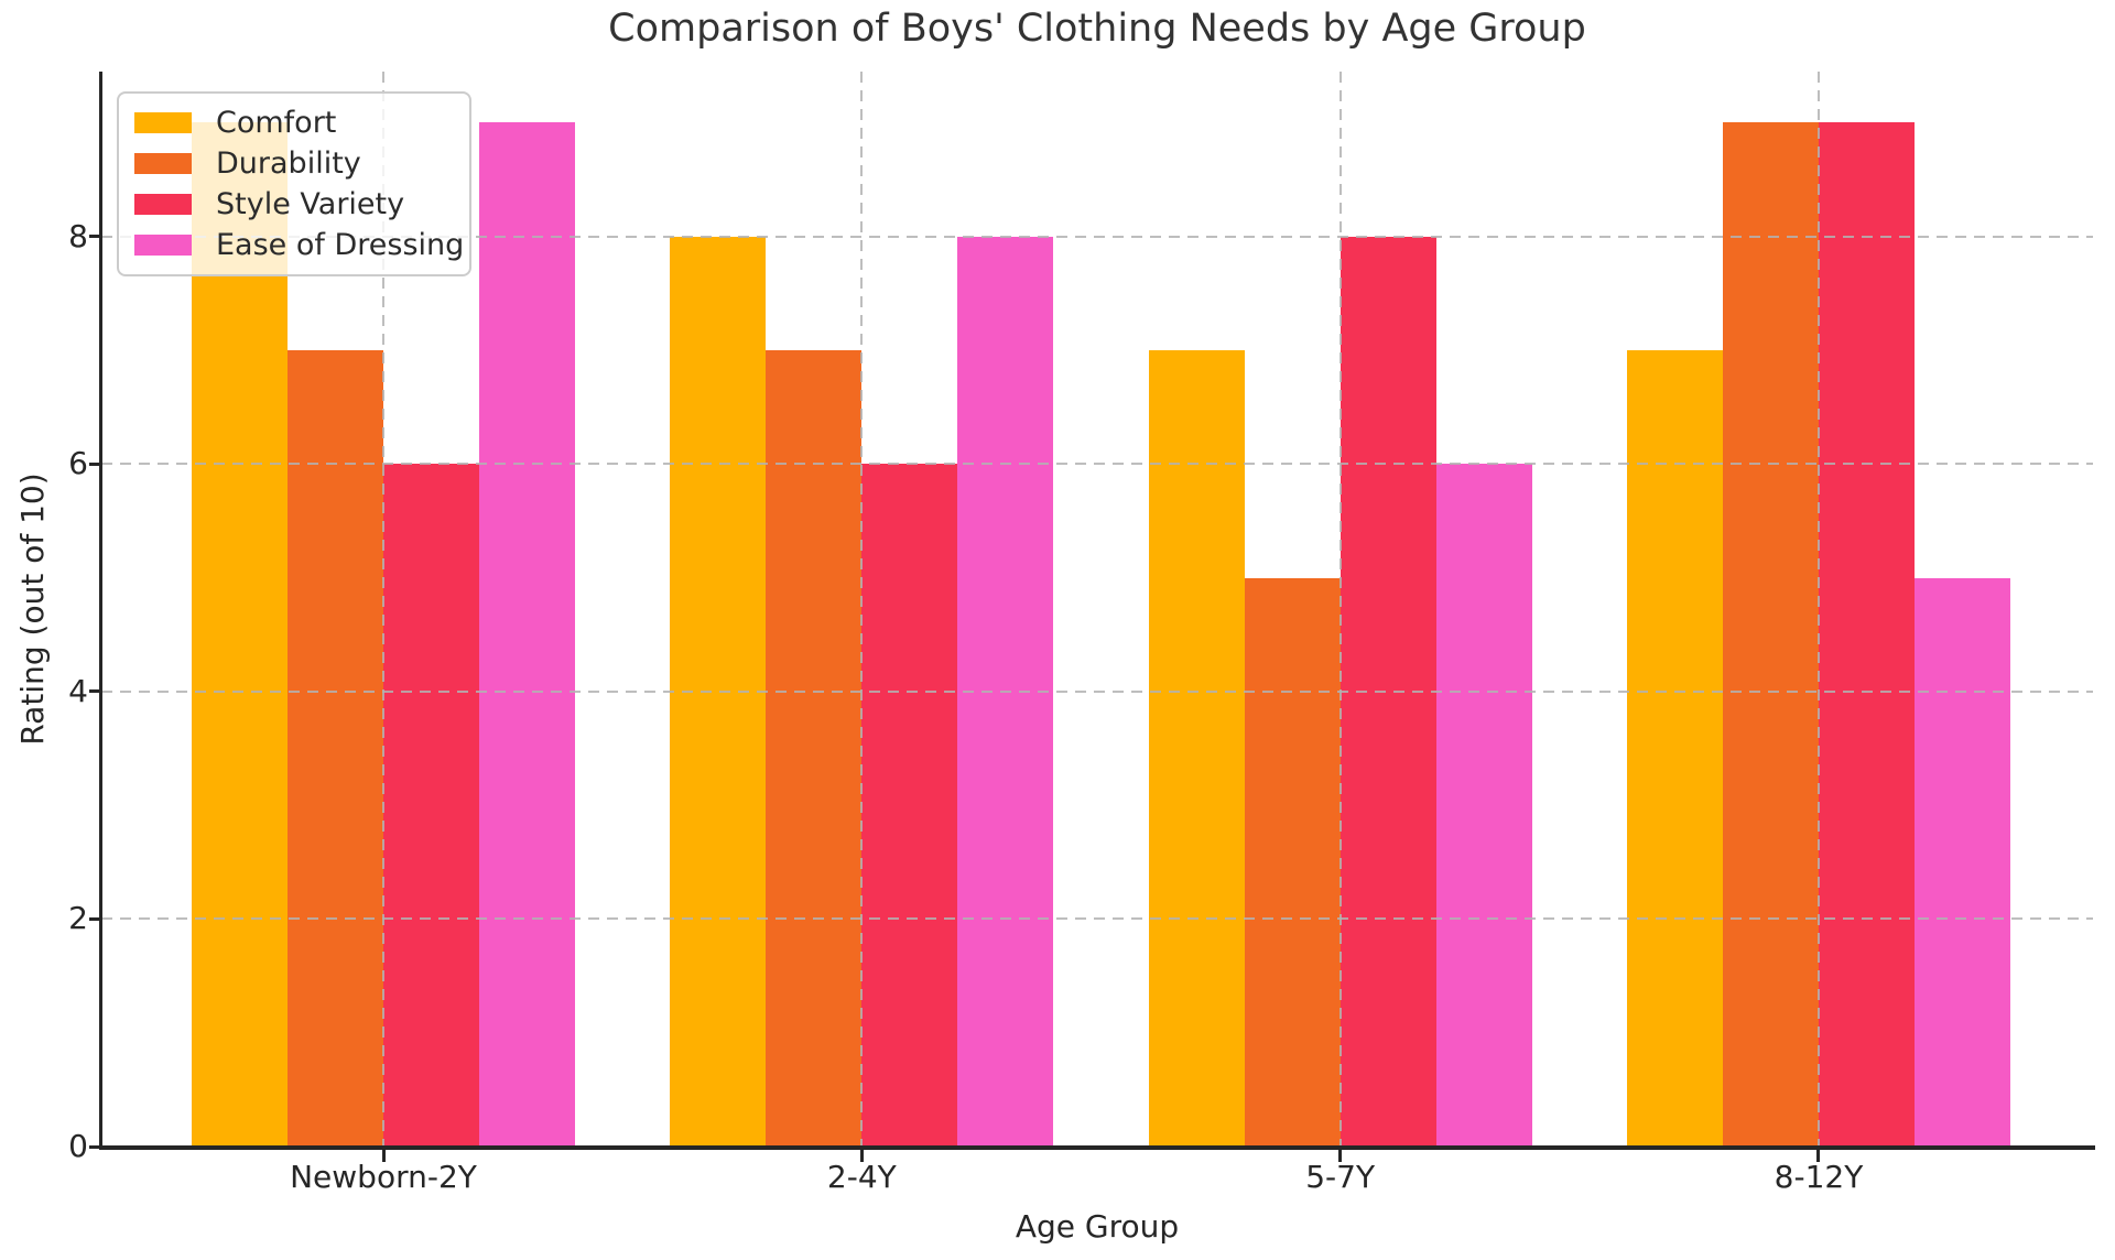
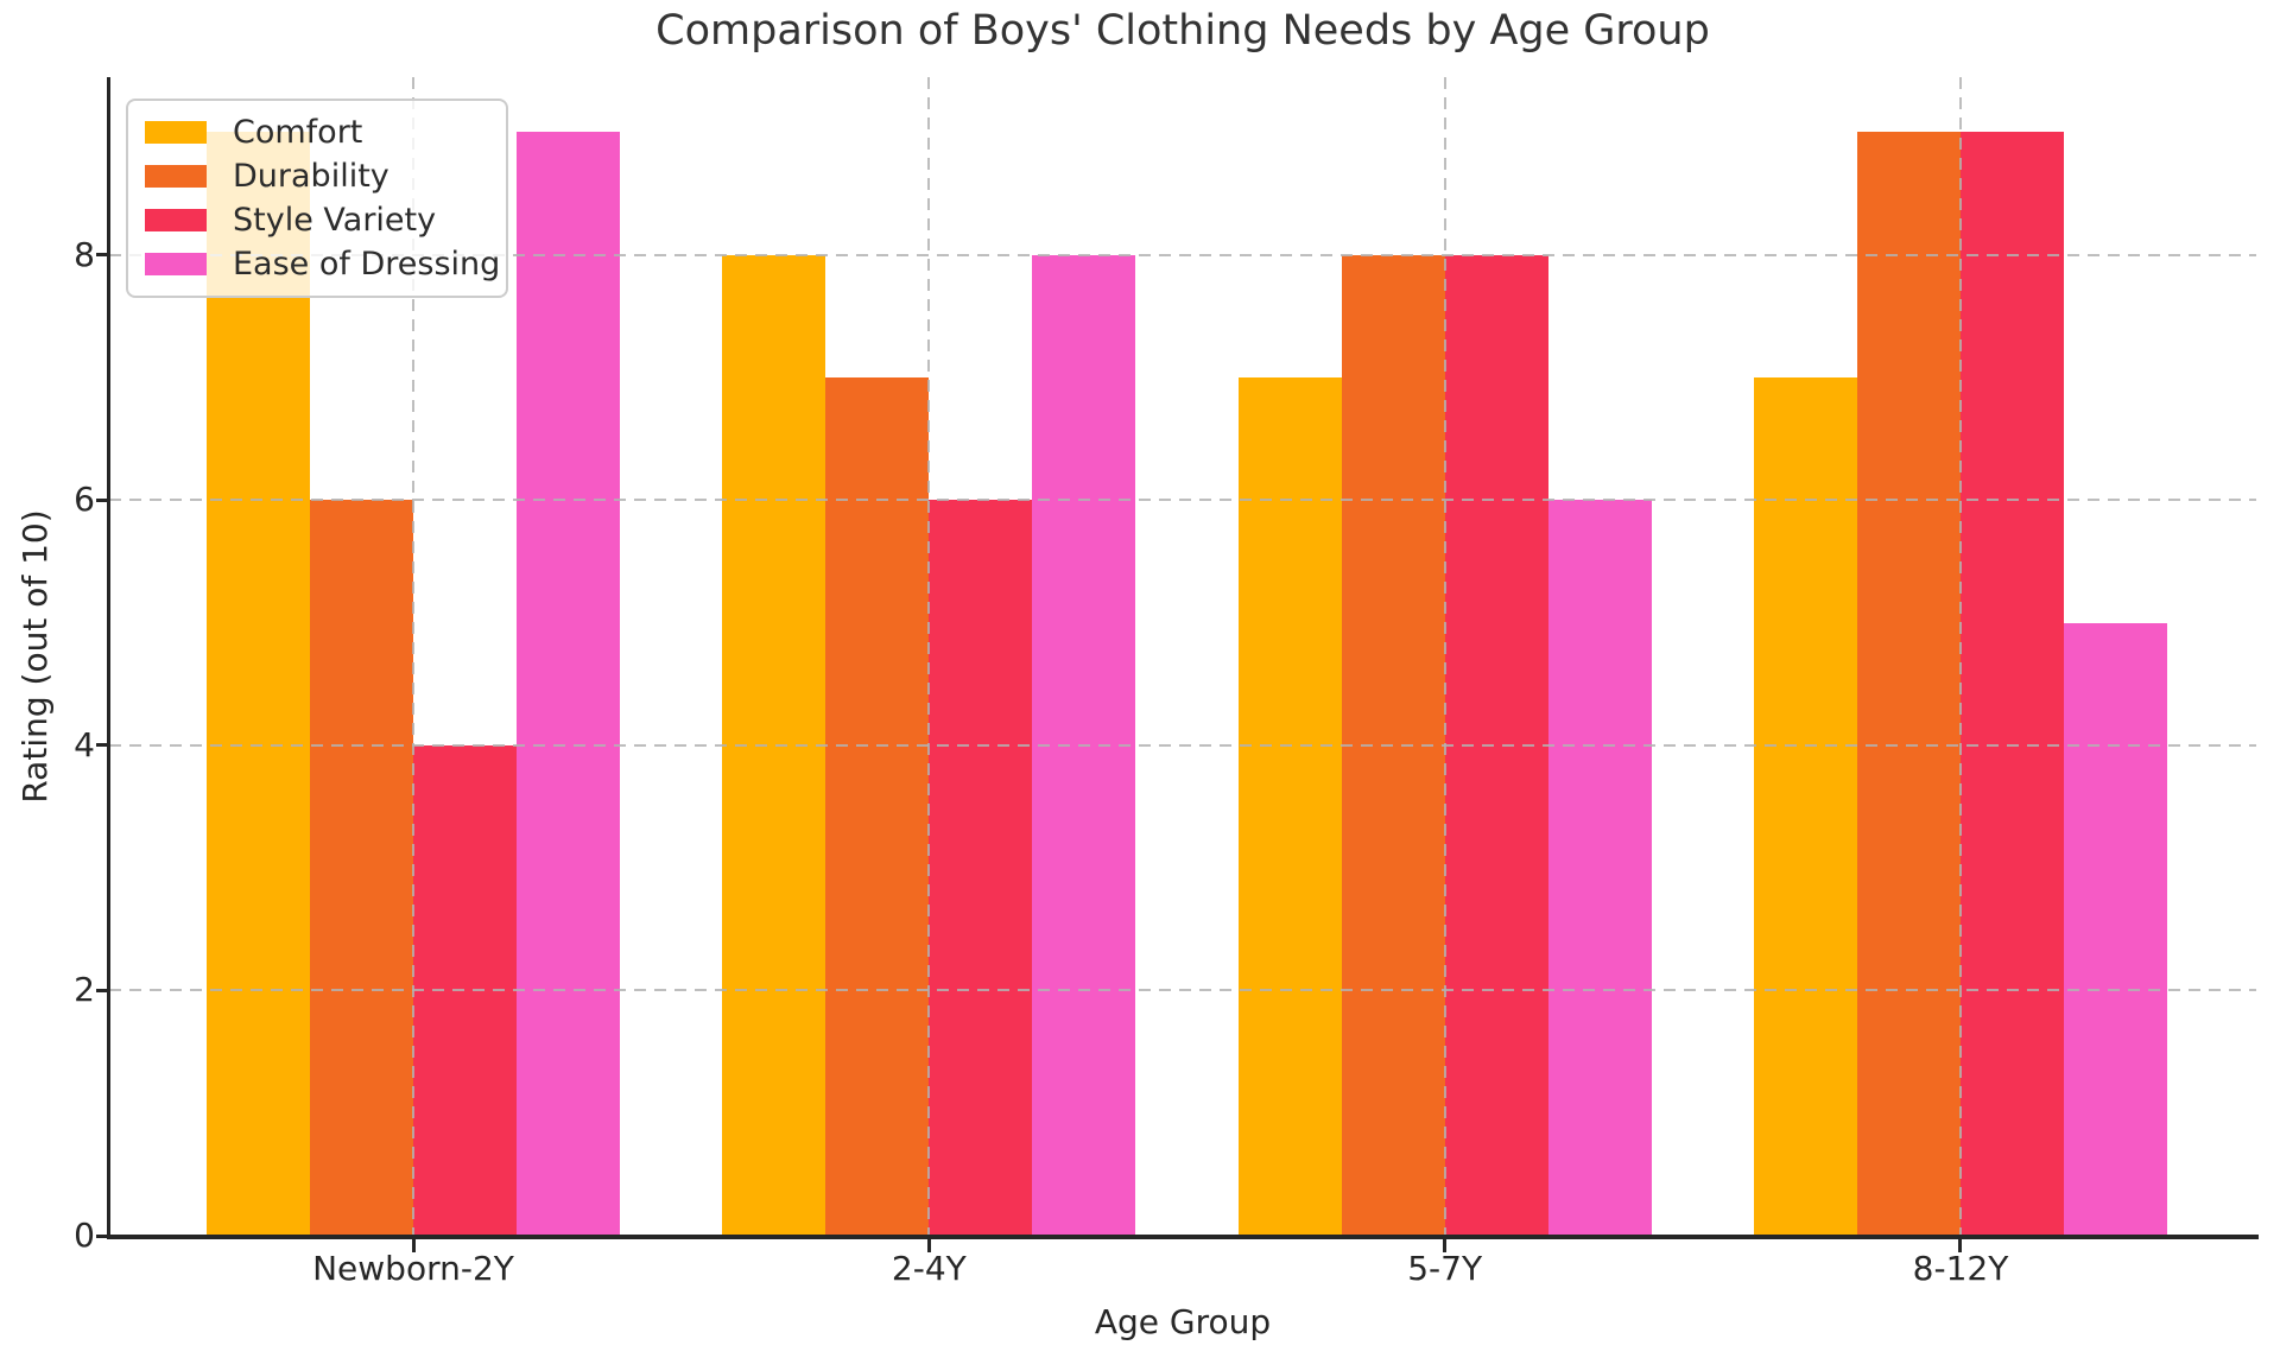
Durability/Newborn-2Y: 7 -> 6
Style Variety/Newborn-2Y: 6 -> 4
Durability/5-7Y: 5 -> 8
